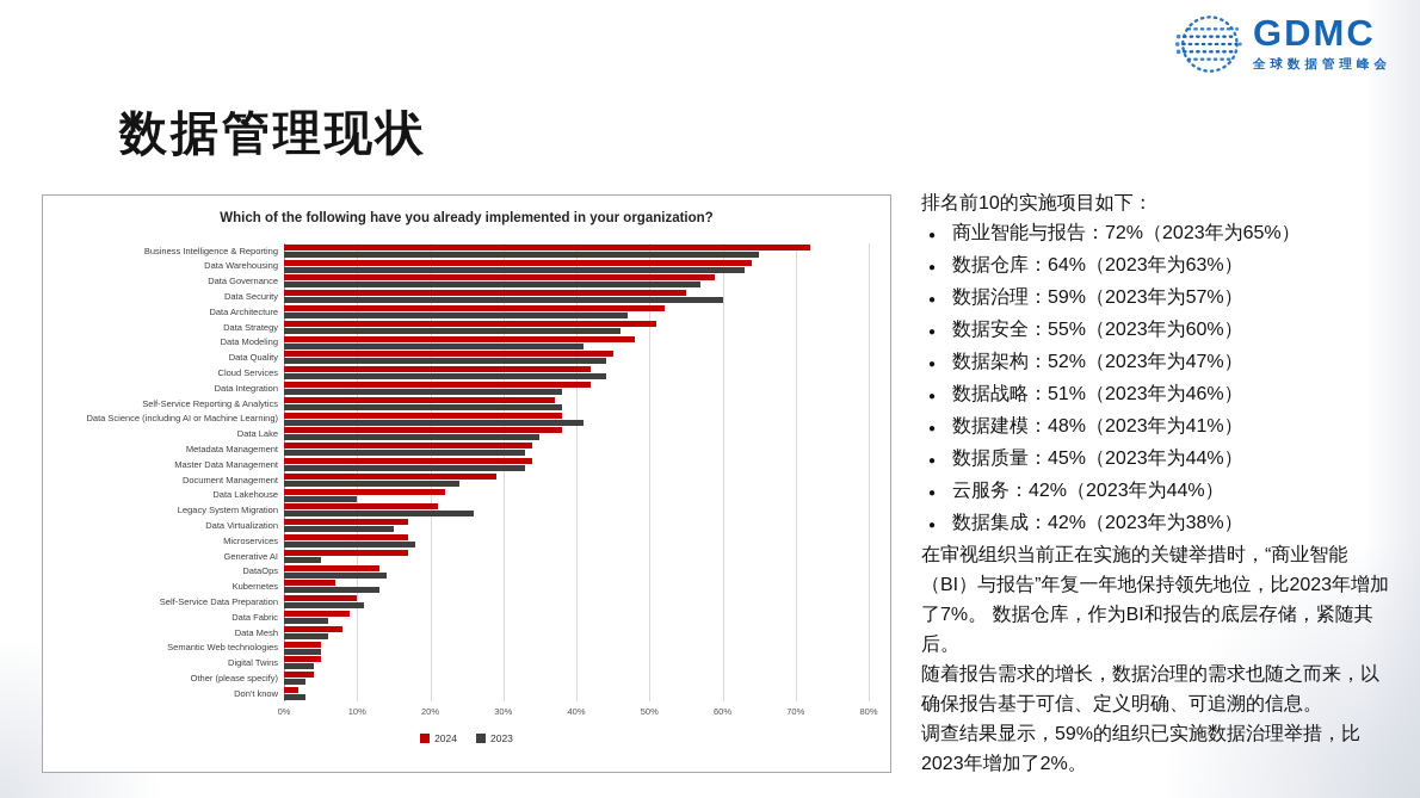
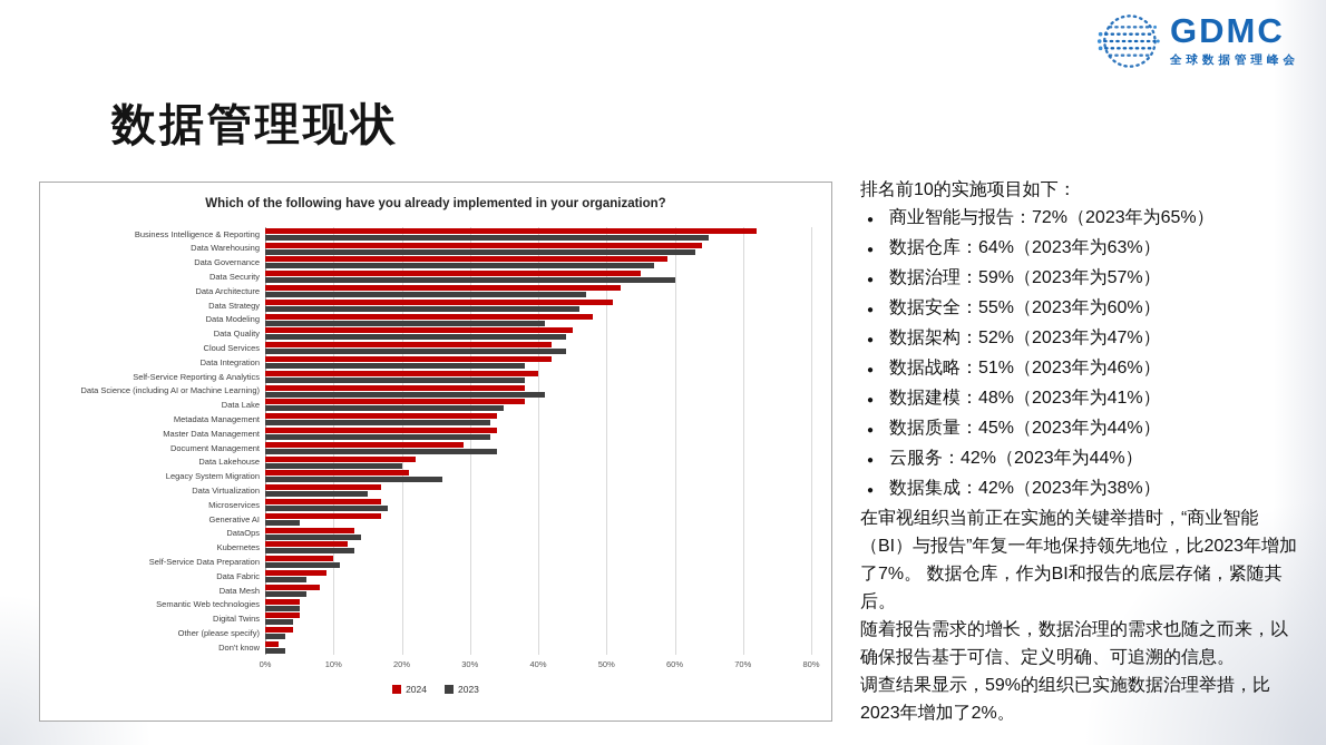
2024/Self-Service Reporting & Analytics: 37% -> 40%
2023/Document Management: 24% -> 34%
2023/Data Lakehouse: 10% -> 20%
2024/Kubernetes: 7% -> 12%
